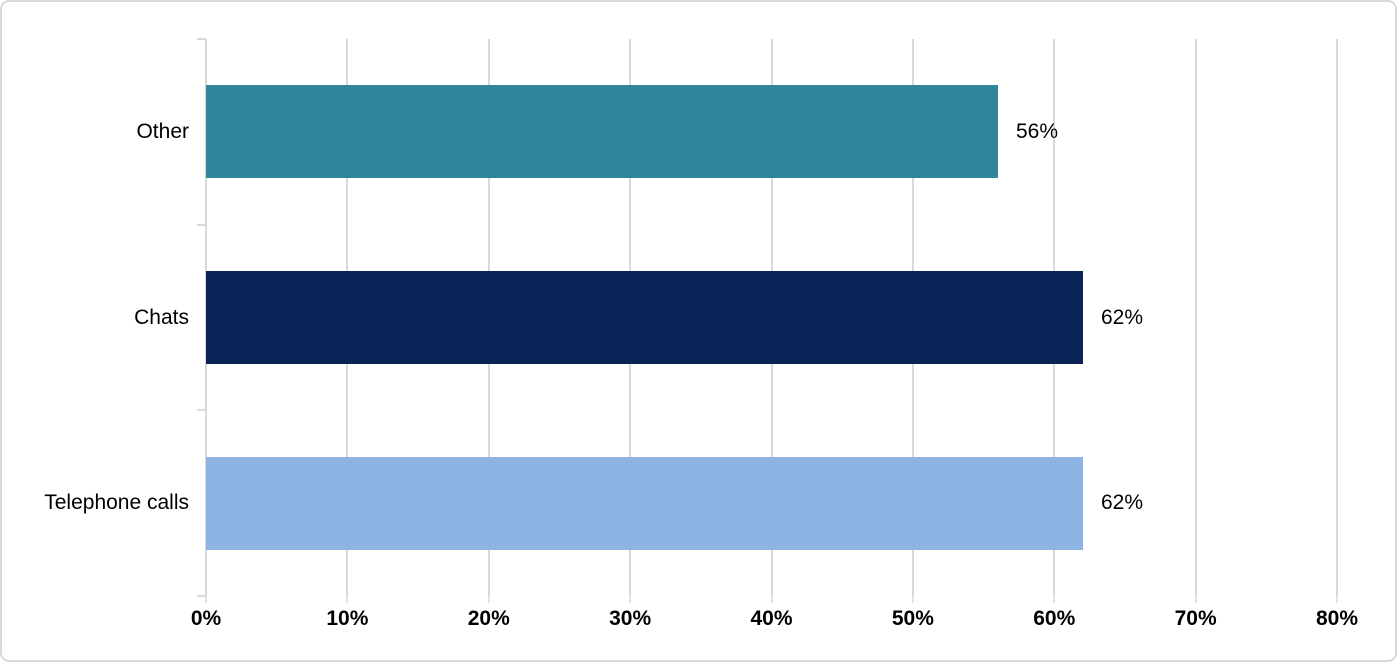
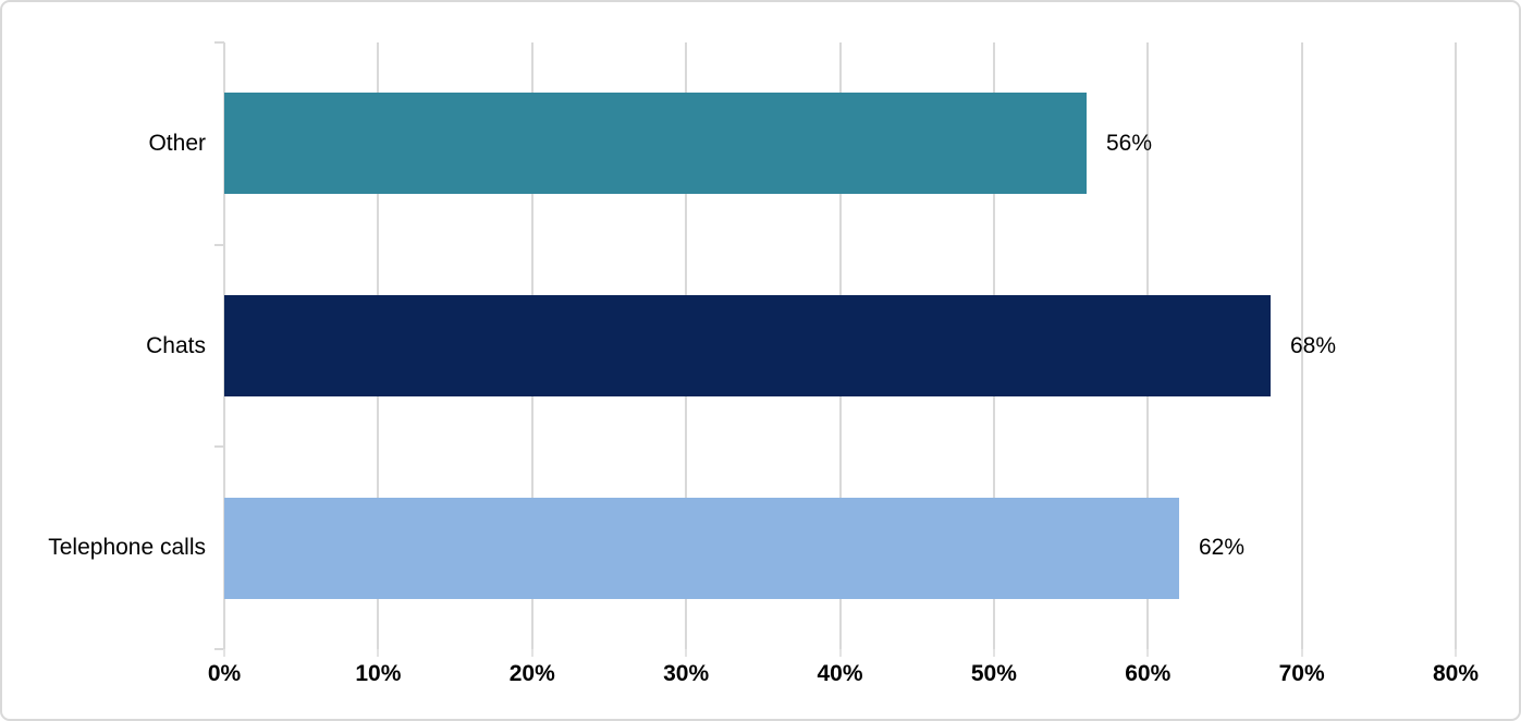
Chats: 62% -> 68%
